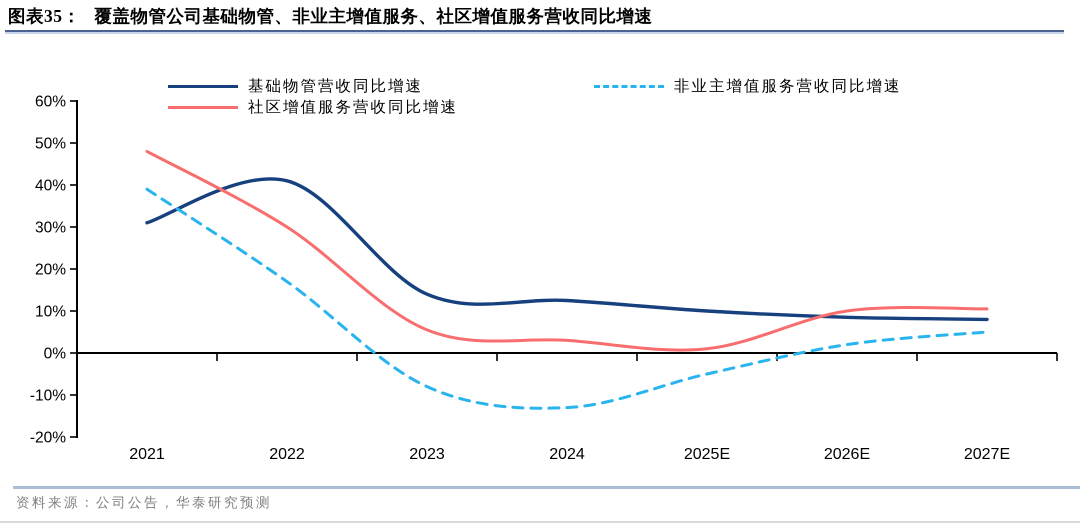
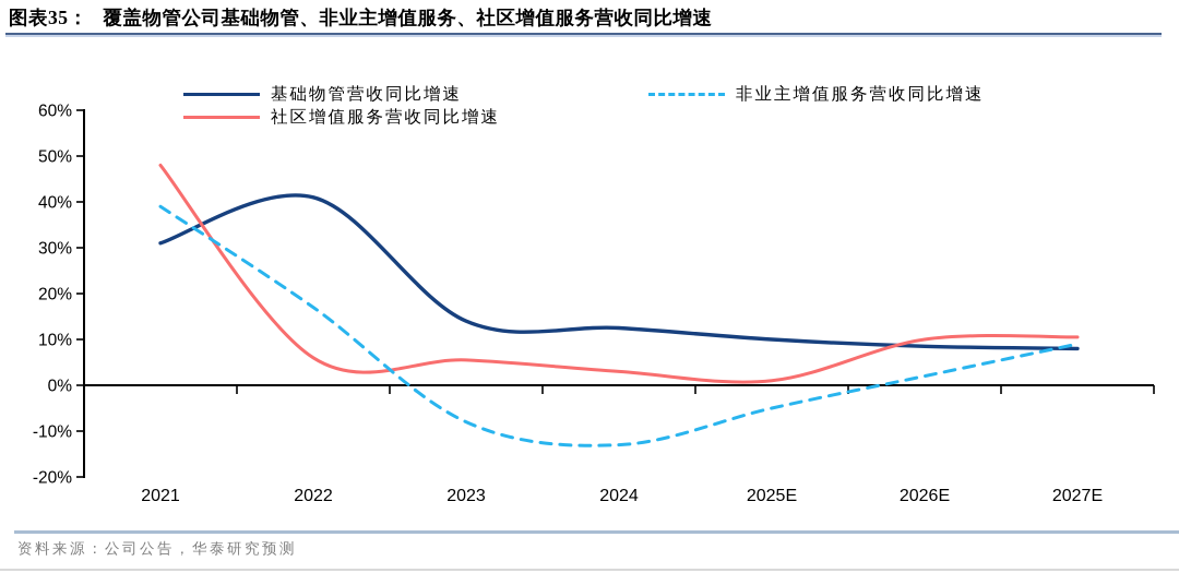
社区增值服务营收同比增速/2022: 30% -> 6%
非业主增值服务营收同比增速/2027E: 5% -> 9%
